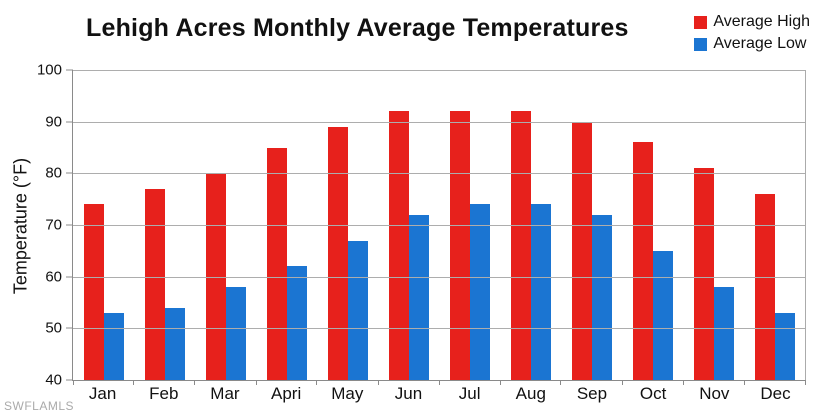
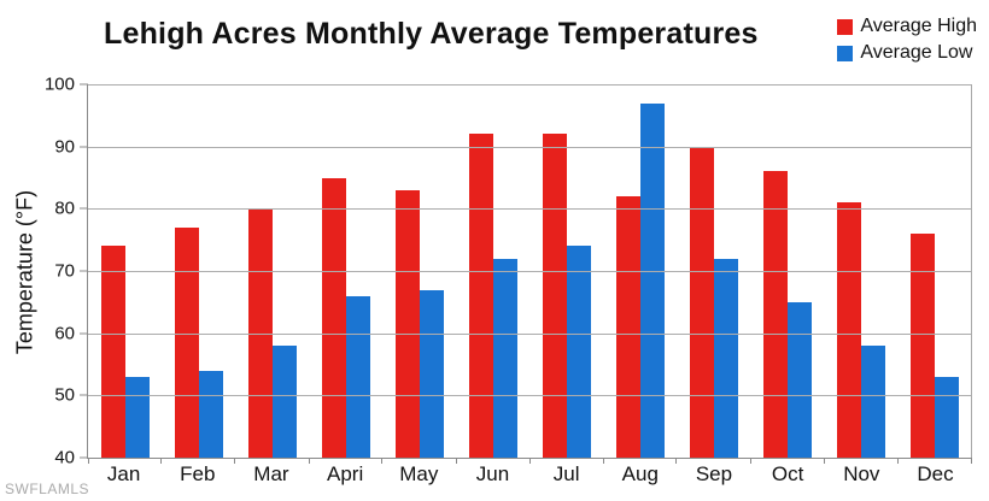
Average Low/Apri: 62 -> 66
Average High/May: 89 -> 83
Average High/Aug: 92 -> 82
Average Low/Aug: 74 -> 97
